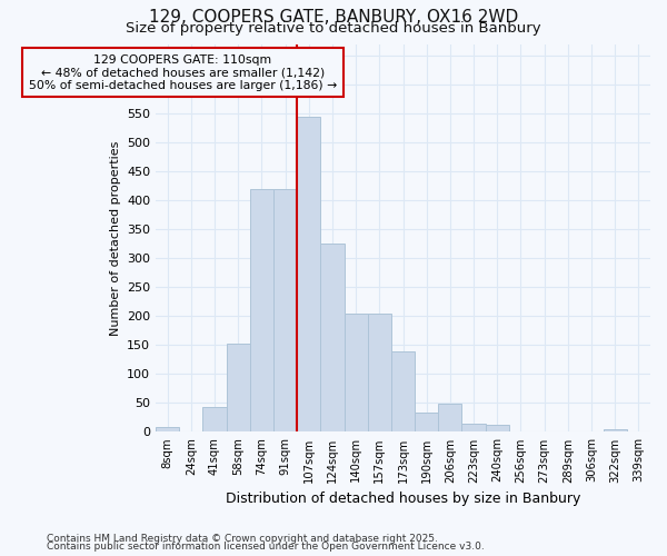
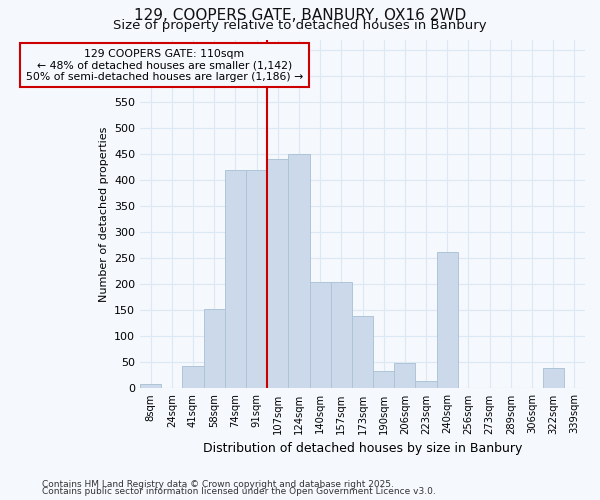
107sqm: 545 -> 442
124sqm: 325 -> 450
240sqm: 12 -> 262
322sqm: 5 -> 40
